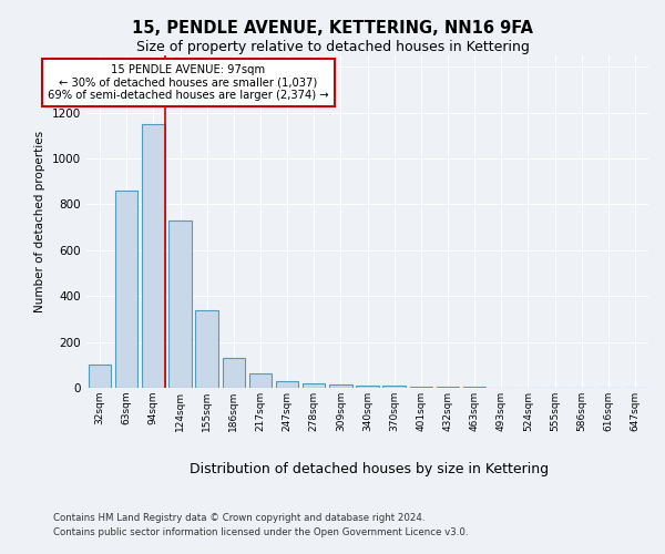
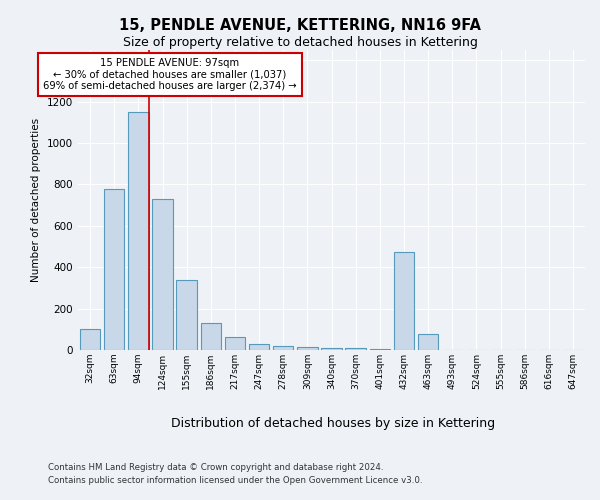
63sqm: 860 -> 780
432sqm: 4 -> 475
463sqm: 3 -> 75
